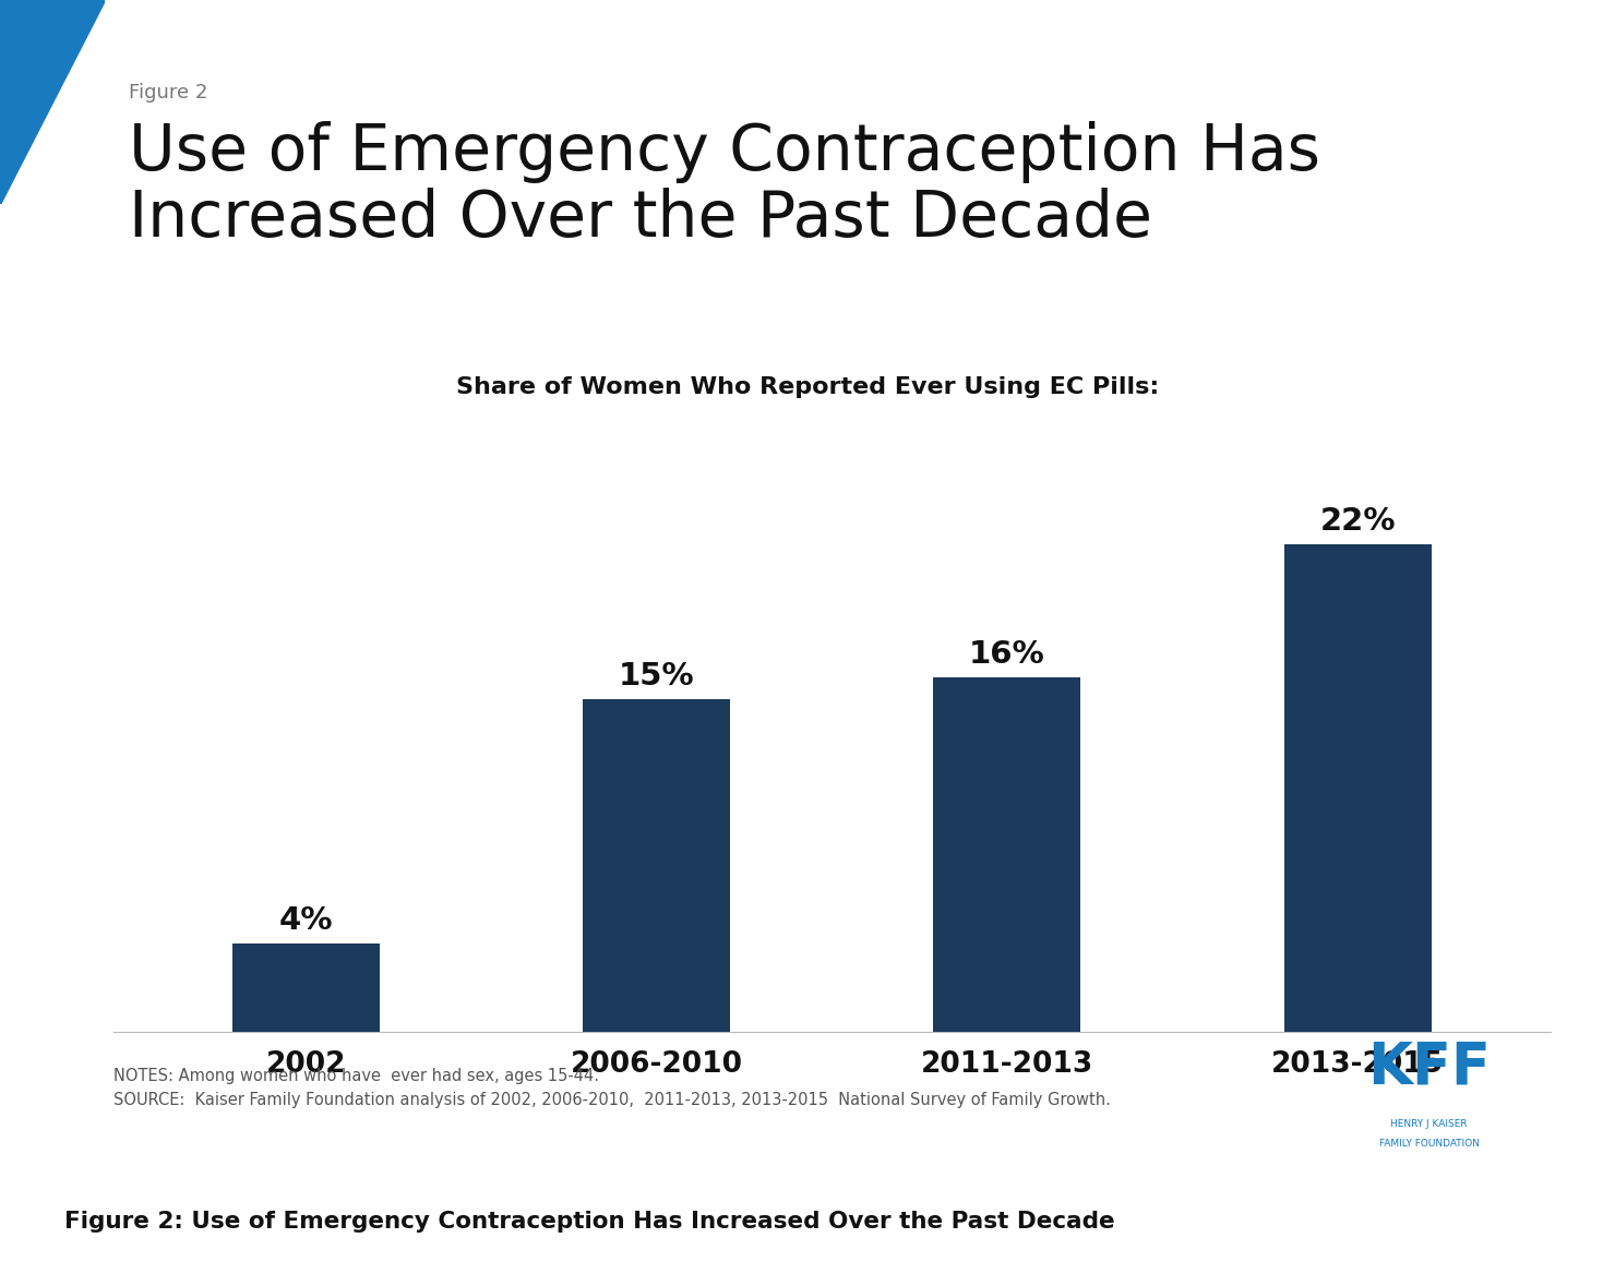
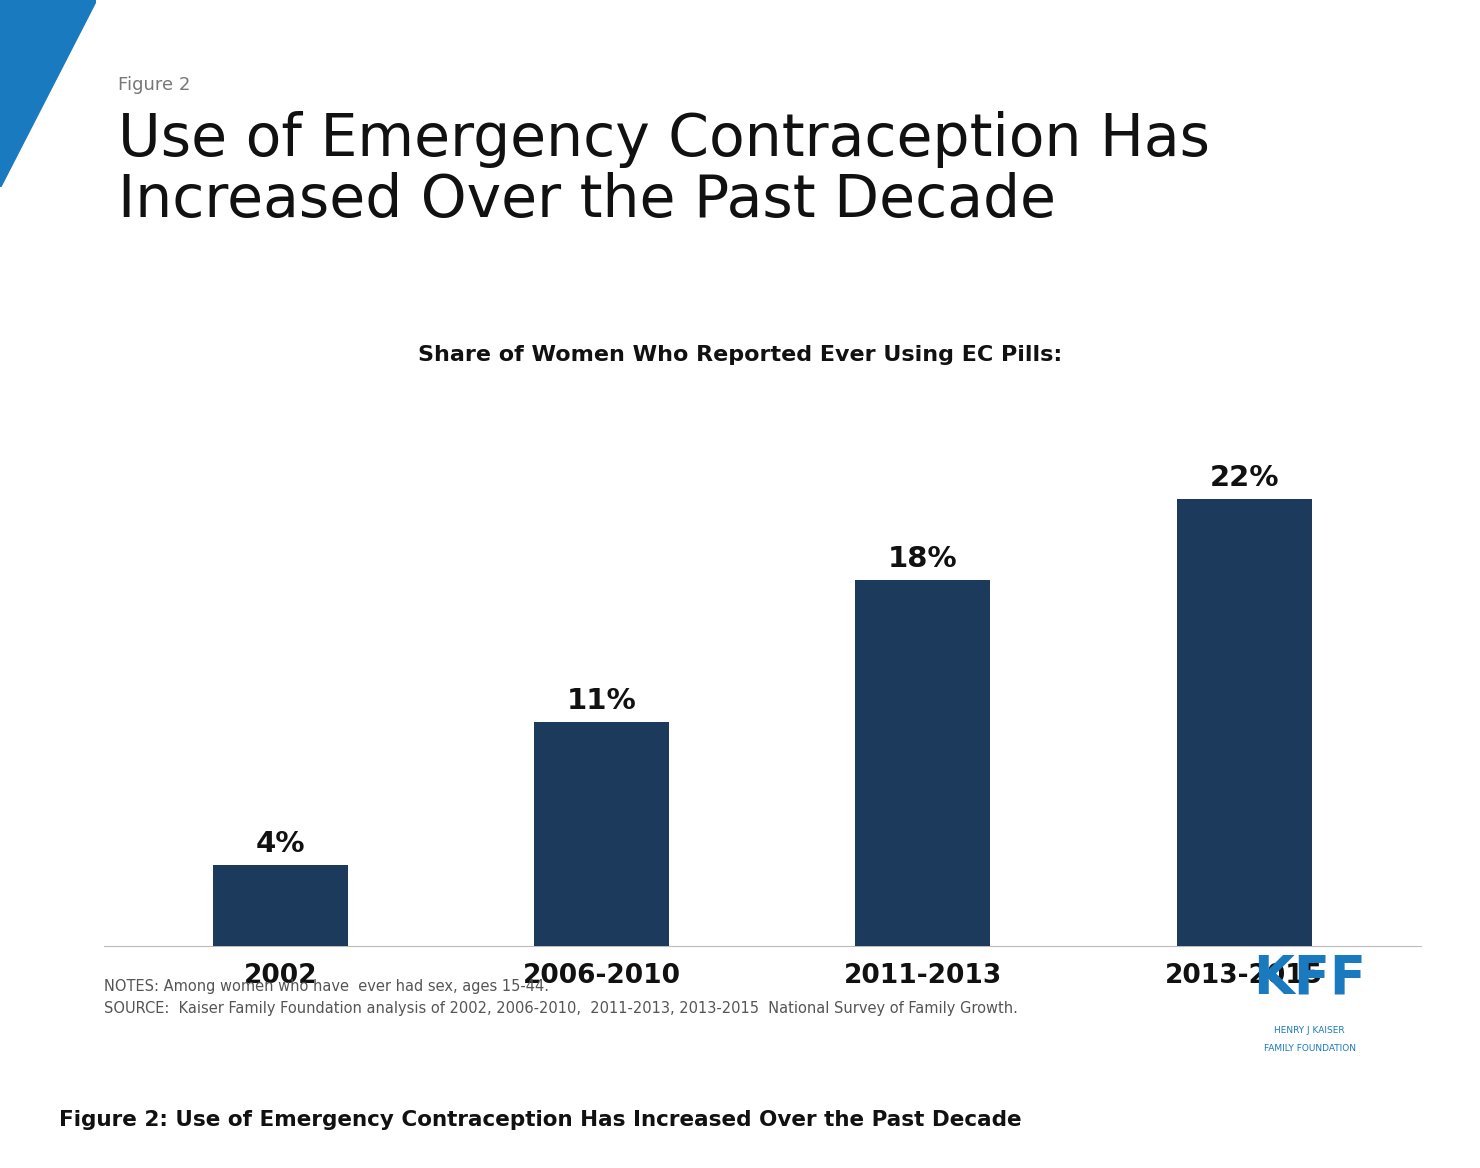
2006-2010: 15% -> 11%
2011-2013: 16% -> 18%
